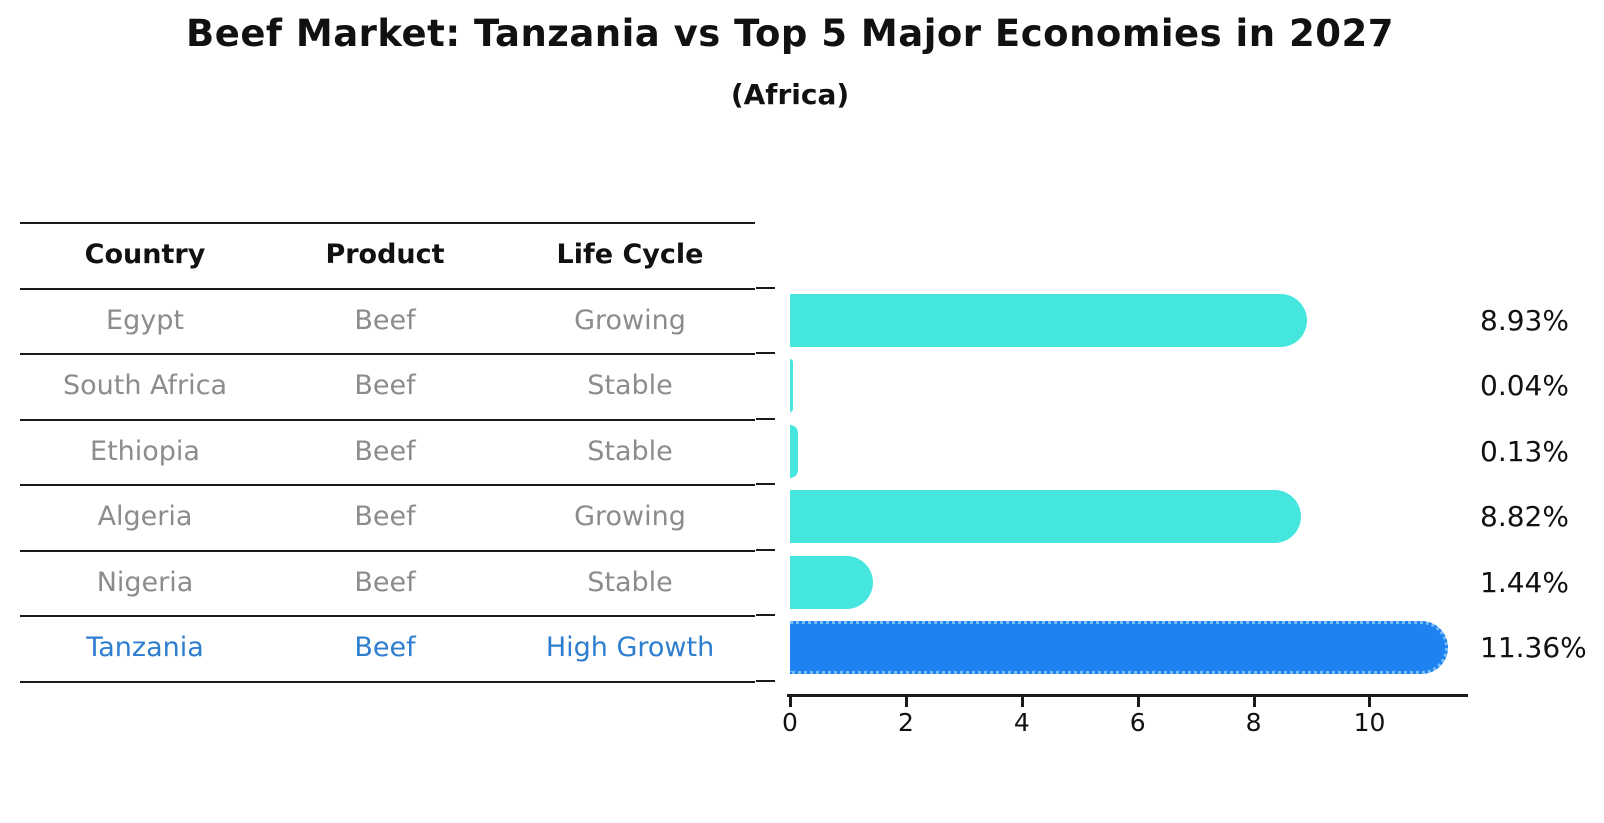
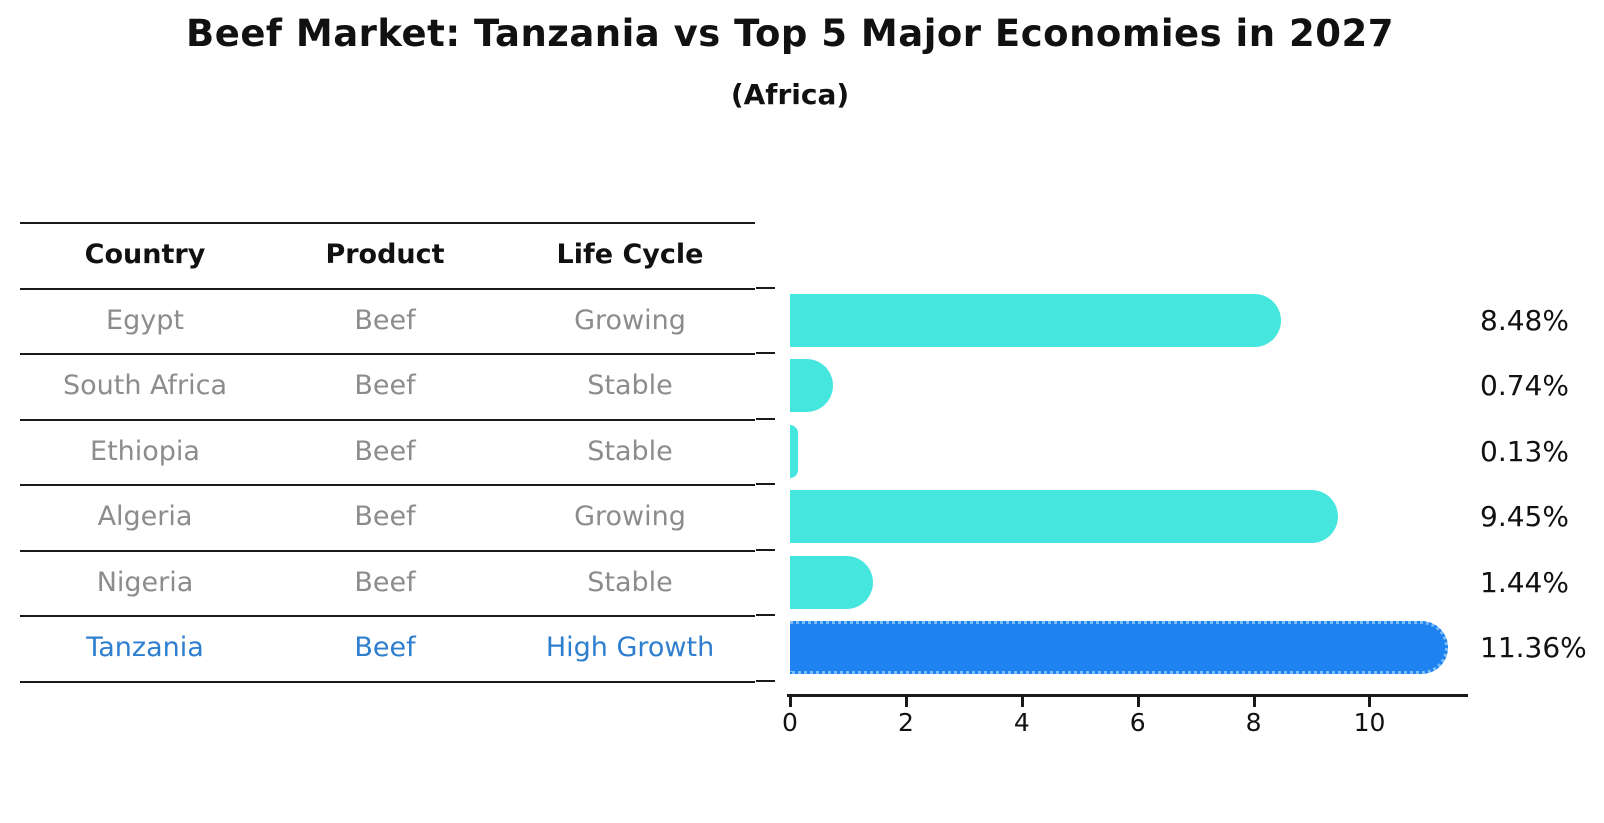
Egypt: 8.93% -> 8.48%
South Africa: 0.04% -> 0.74%
Algeria: 8.82% -> 9.45%
